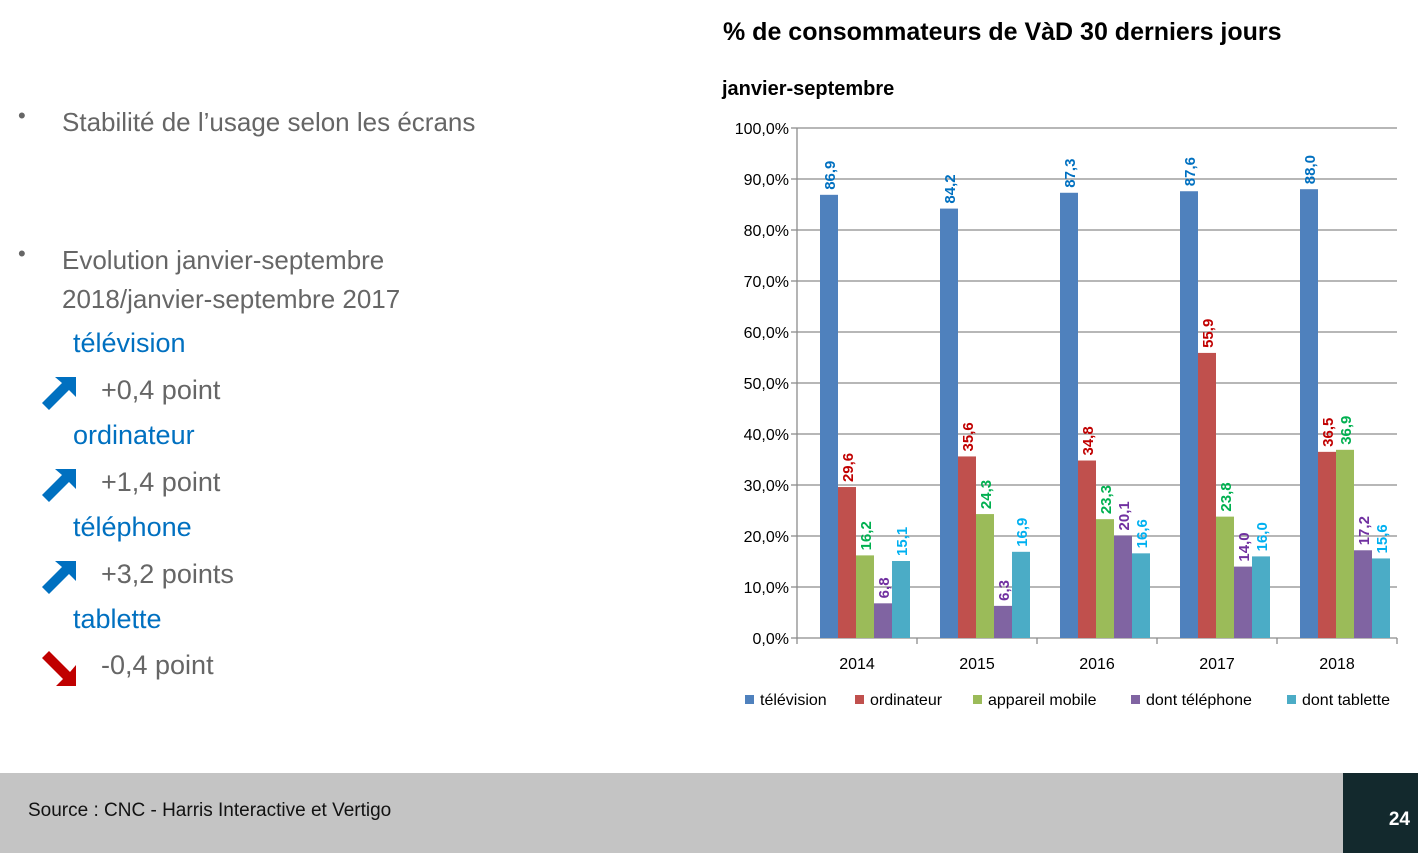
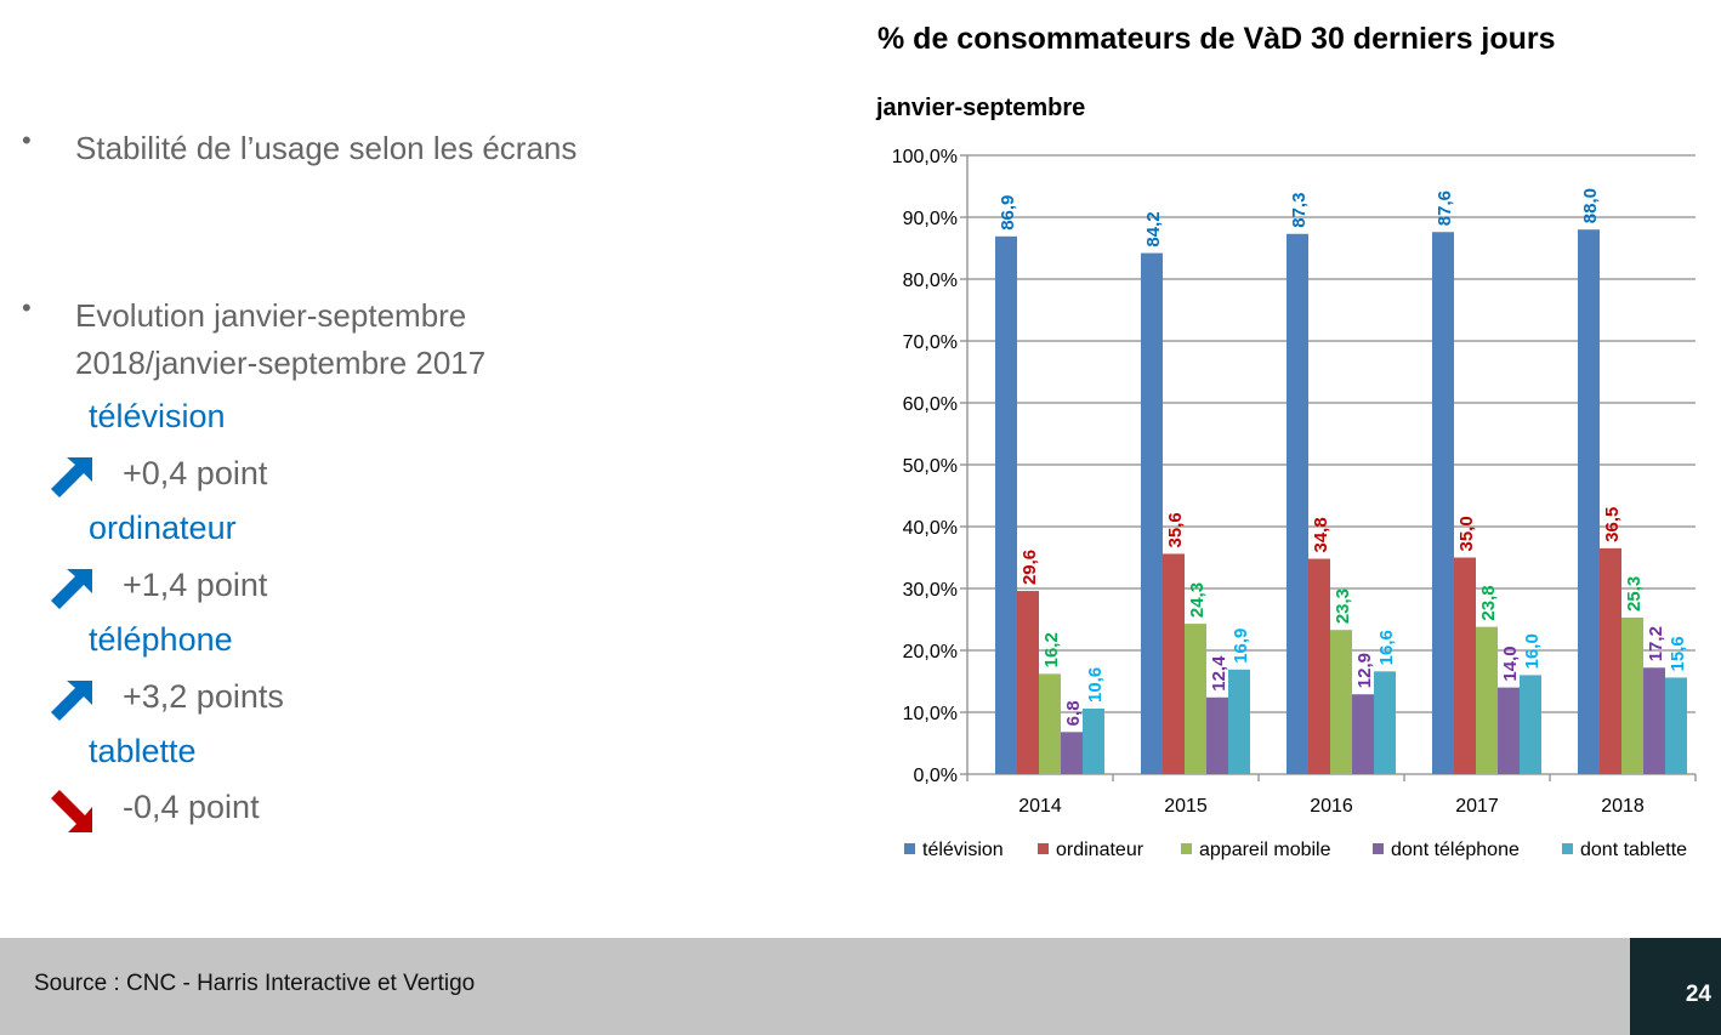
dont tablette/2014: 15,1 -> 10,6
dont téléphone/2015: 6,3 -> 12,4
dont téléphone/2016: 20,1 -> 12,9
ordinateur/2017: 55,9 -> 35,0
appareil mobile/2018: 36,9 -> 25,3
